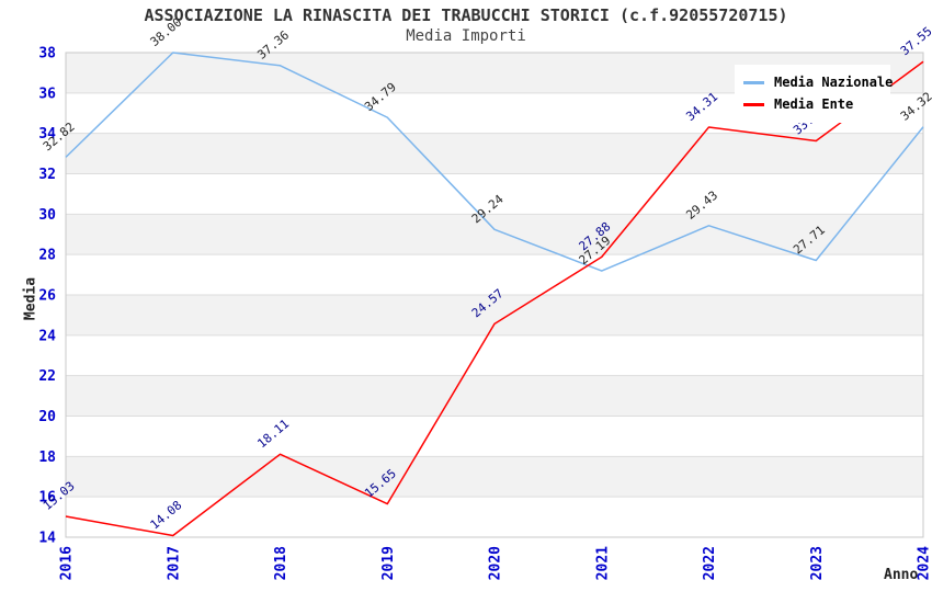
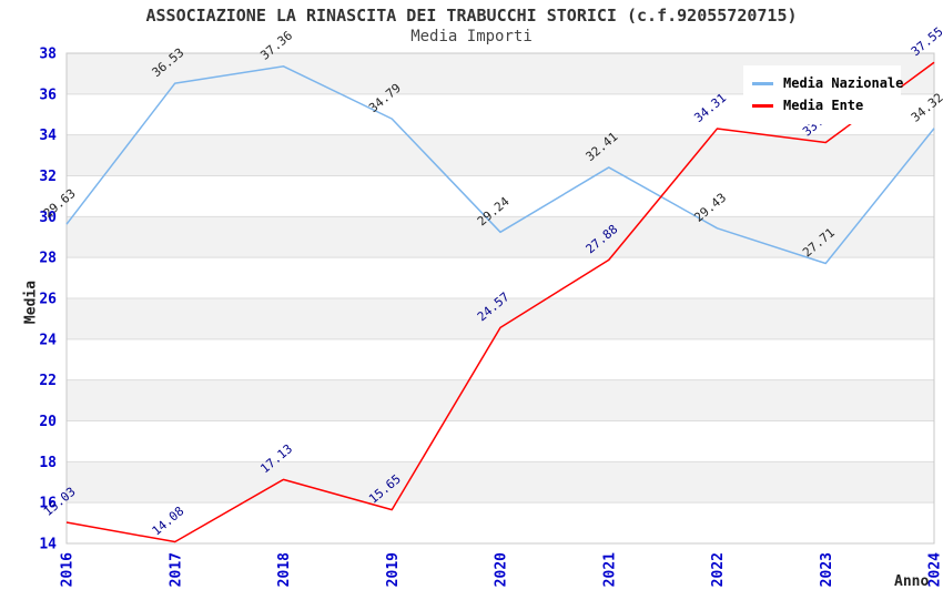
Media Nazionale/2016: 32.82 -> 29.63
Media Nazionale/2017: 38.00 -> 36.53
Media Ente/2018: 18.11 -> 17.13
Media Nazionale/2021: 27.19 -> 32.41
